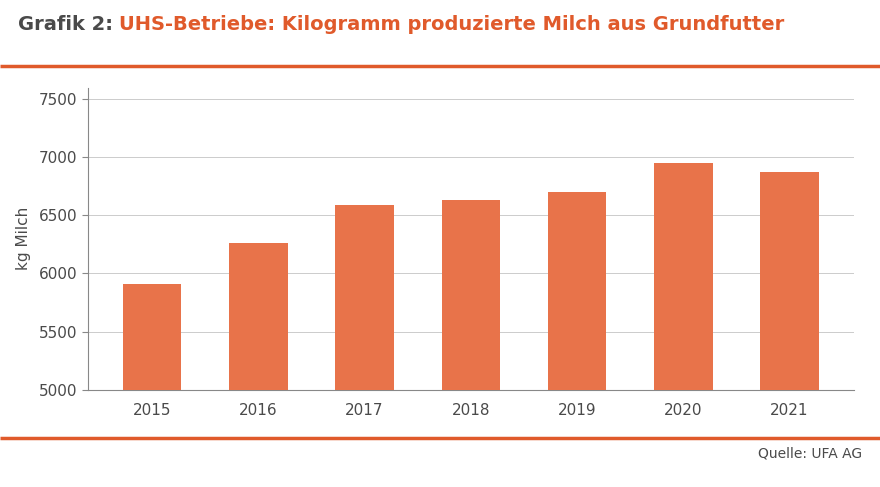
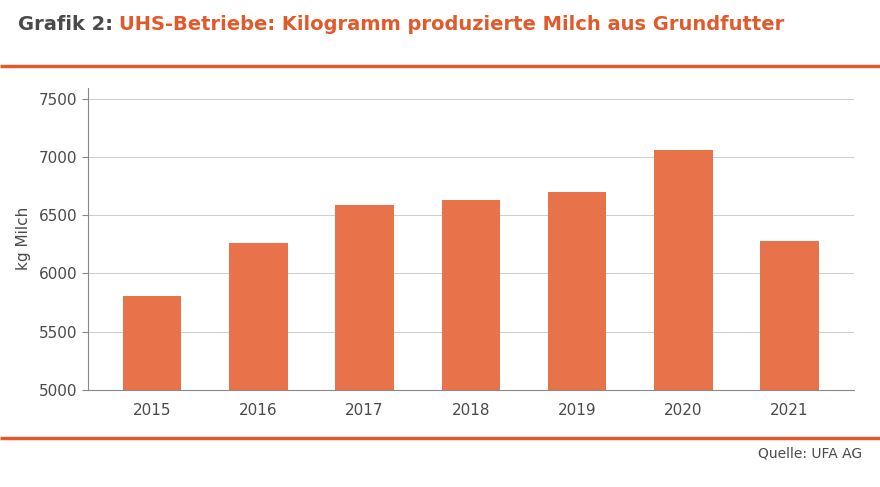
2015: 5910 -> 5810
2020: 6950 -> 7060
2021: 6870 -> 6280
